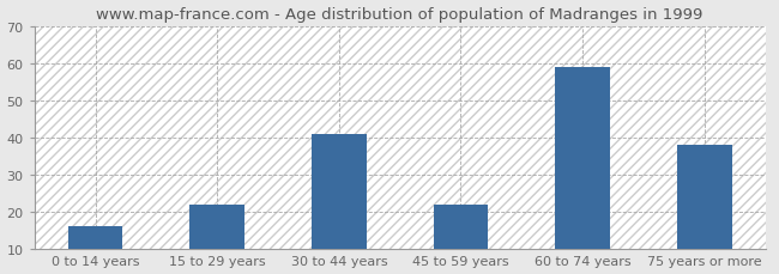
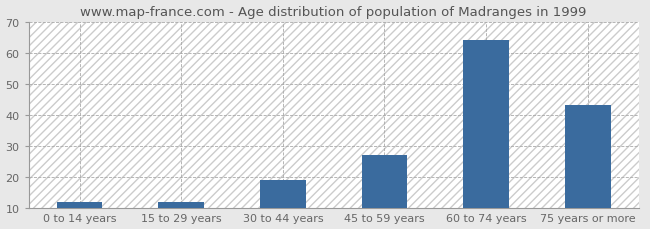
0 to 14 years: 16 -> 12
15 to 29 years: 22 -> 12
30 to 44 years: 41 -> 19
45 to 59 years: 22 -> 27
60 to 74 years: 59 -> 64
75 years or more: 38 -> 43
